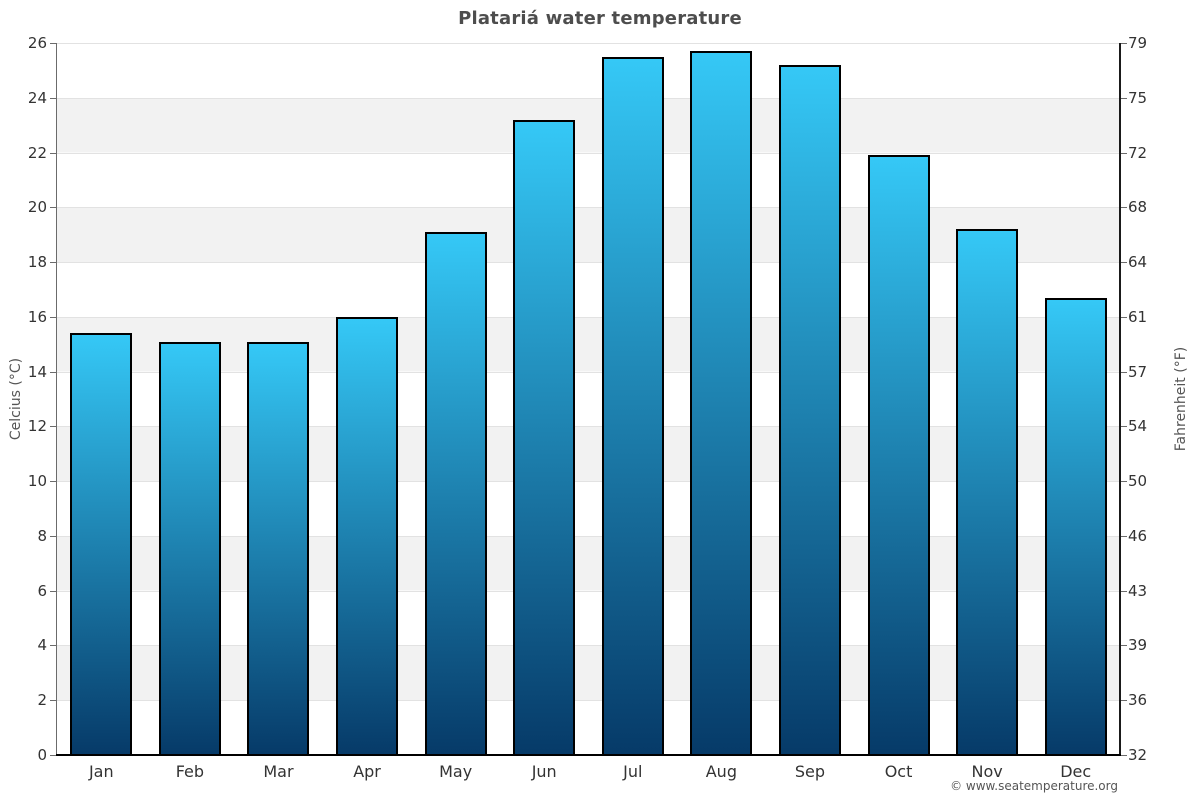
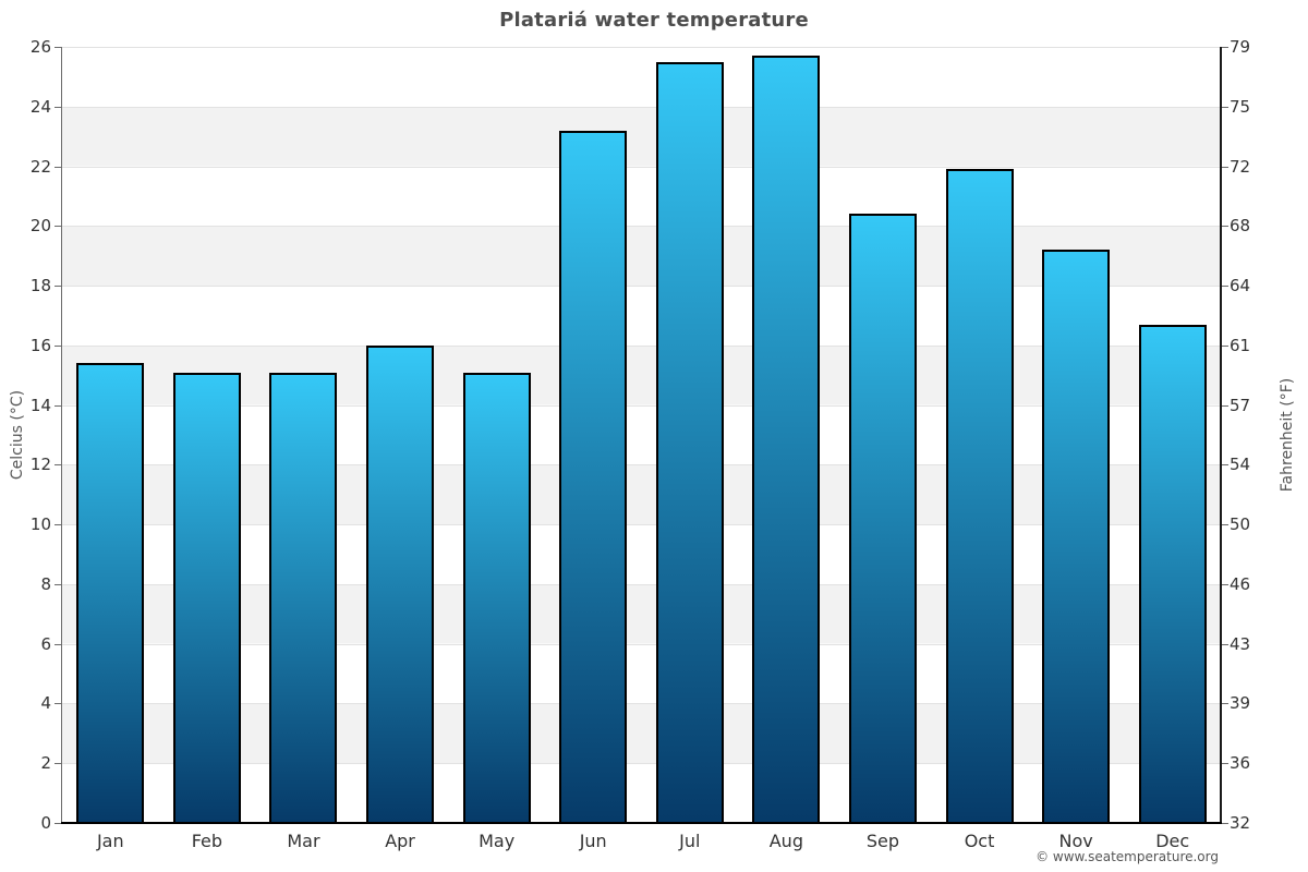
May: 19.1 -> 15.1
Sep: 25.2 -> 20.4
